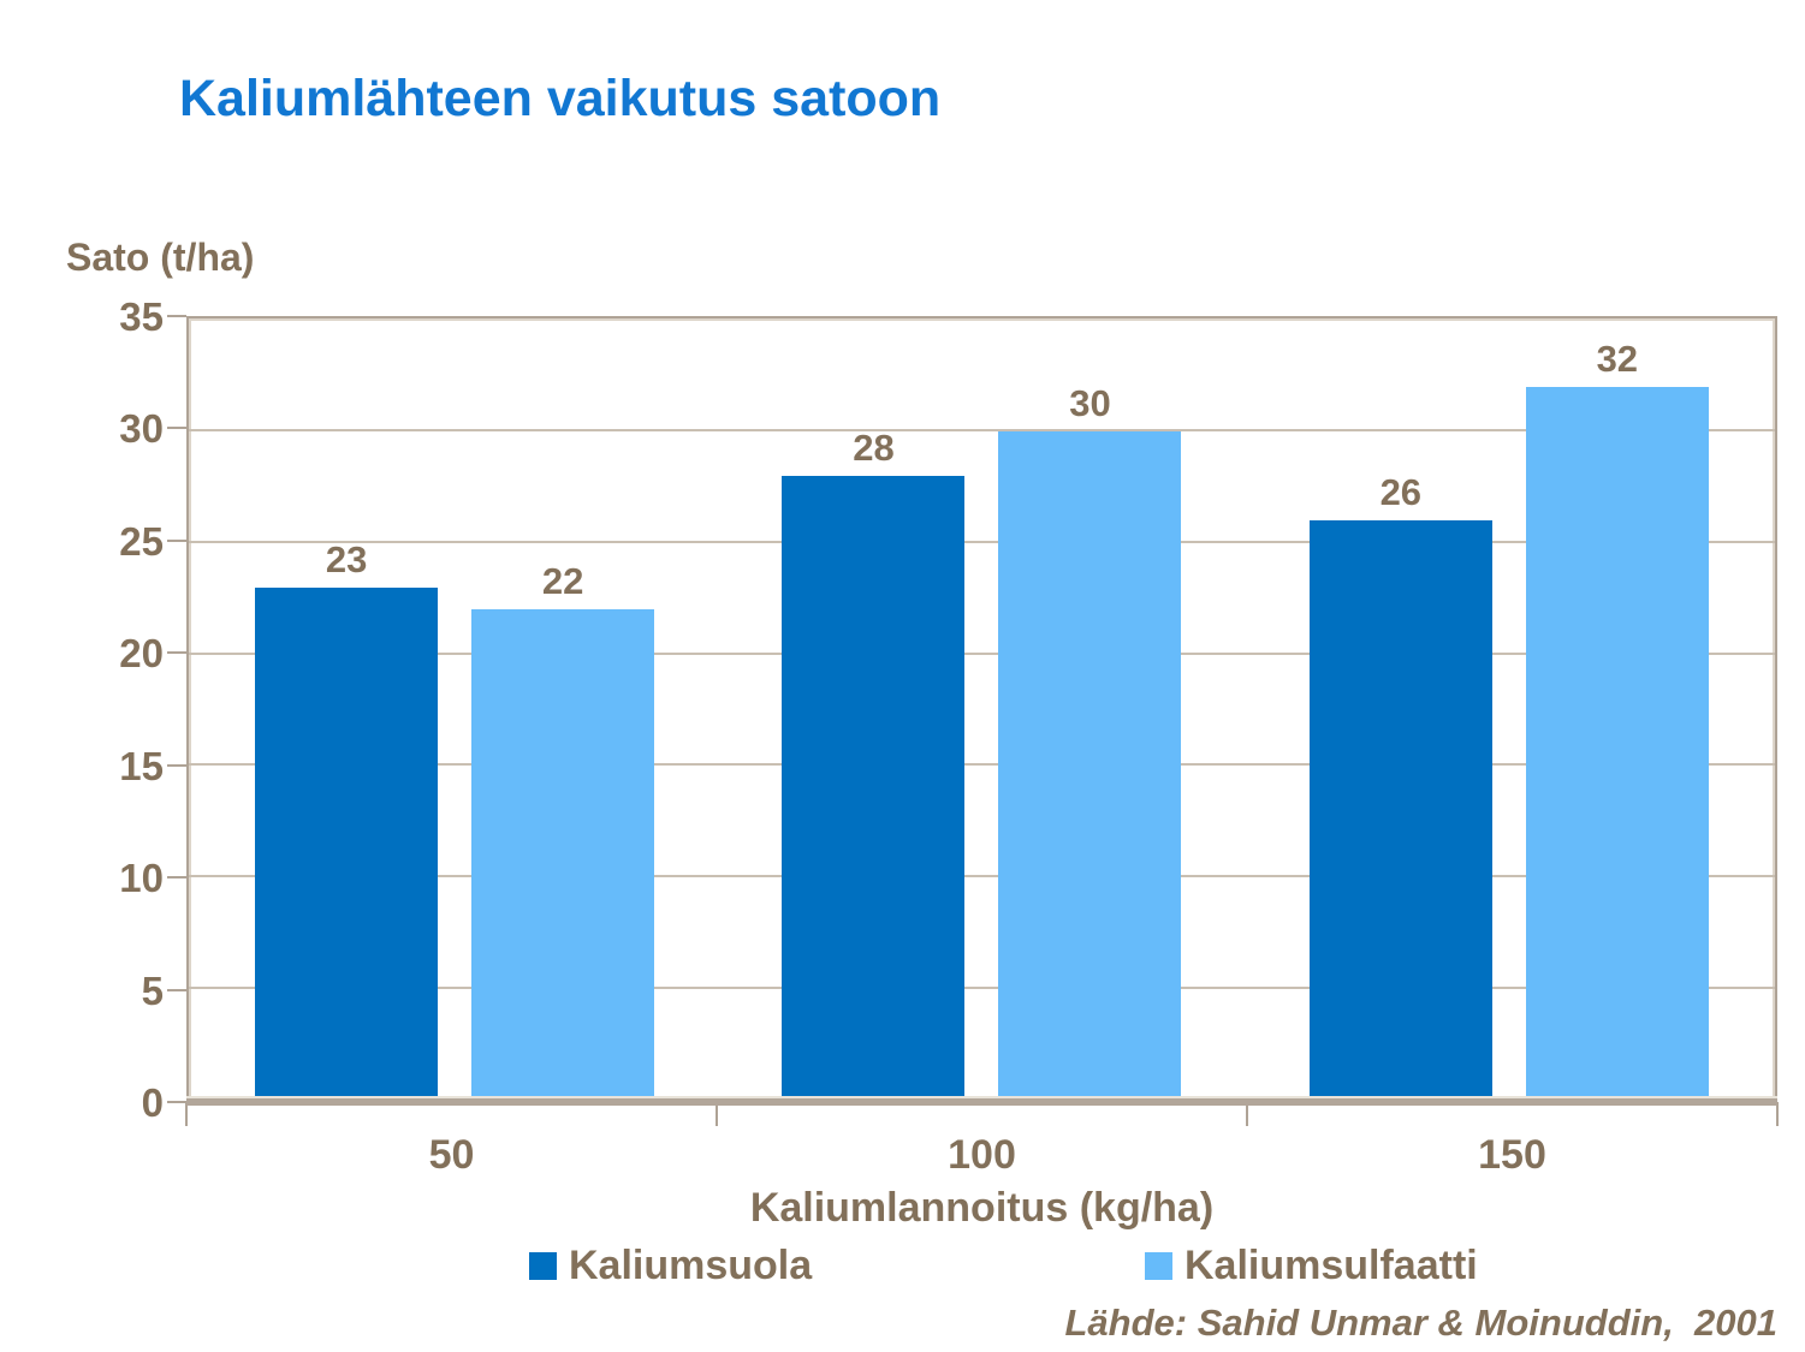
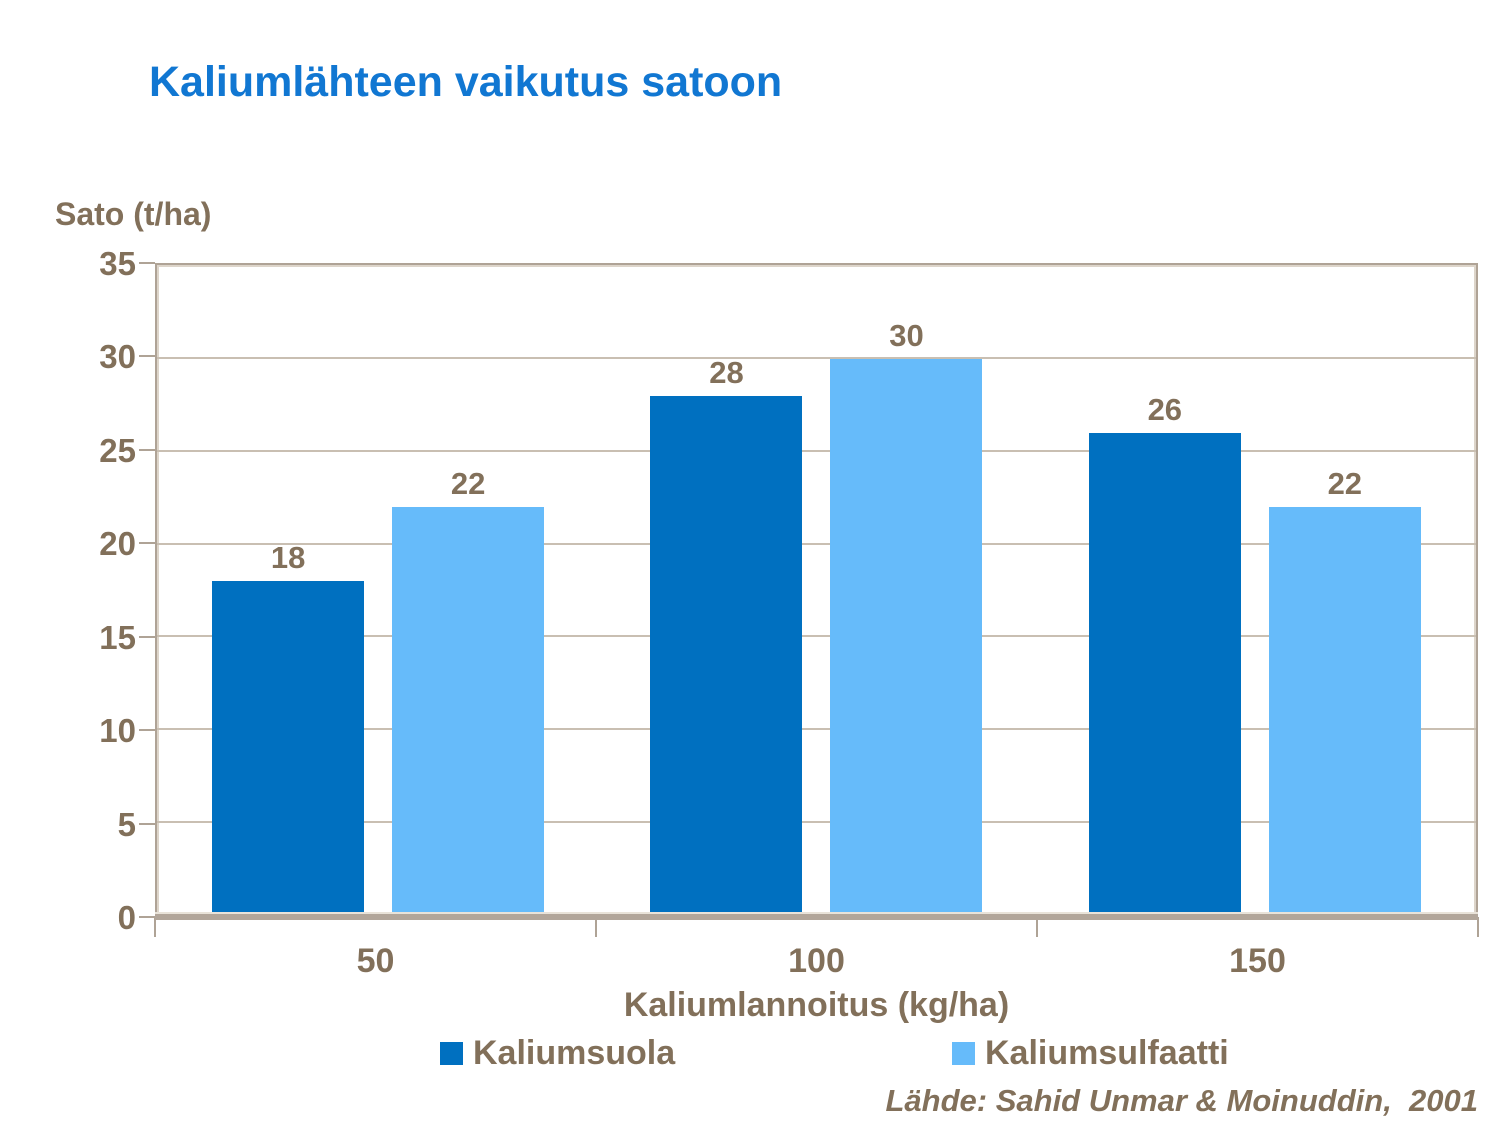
Kaliumsuola/50: 23 -> 18
Kaliumsulfaatti/150: 32 -> 22
